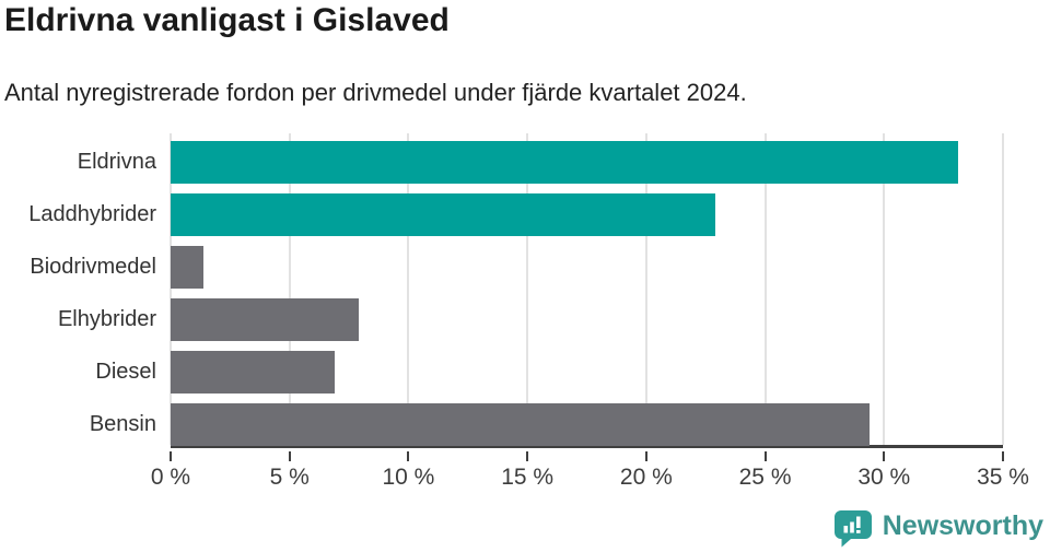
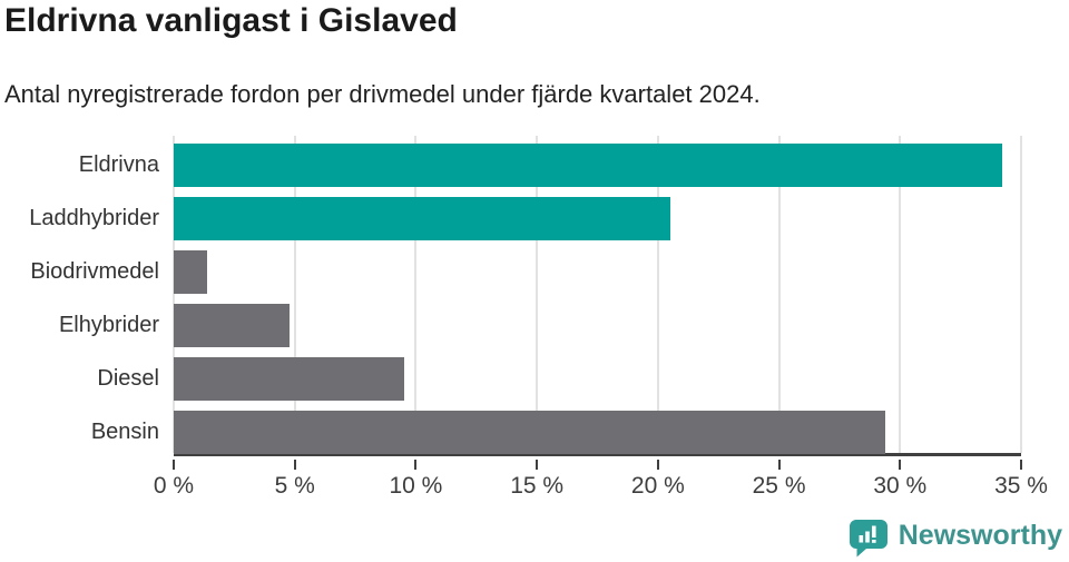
Eldrivna: 33.1% -> 34.2%
Laddhybrider: 22.9% -> 20.5%
Elhybrider: 7.9% -> 4.8%
Diesel: 6.9% -> 9.5%
